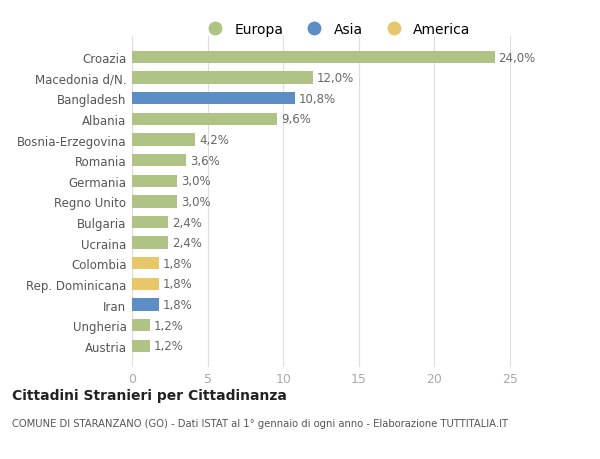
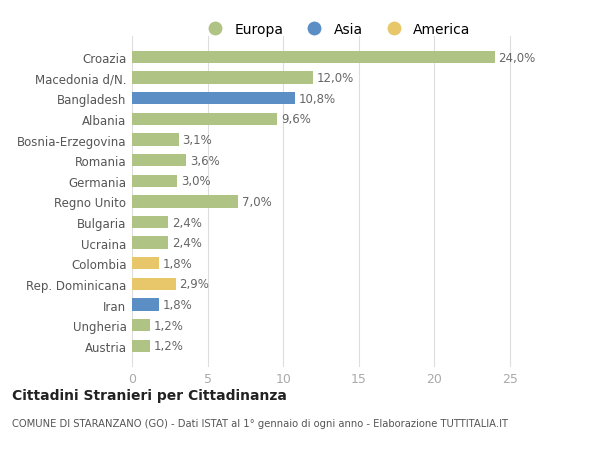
Bosnia-Erzegovina: 4,2% -> 3,1%
Regno Unito: 3,0% -> 7,0%
Rep. Dominicana: 1,8% -> 2,9%
